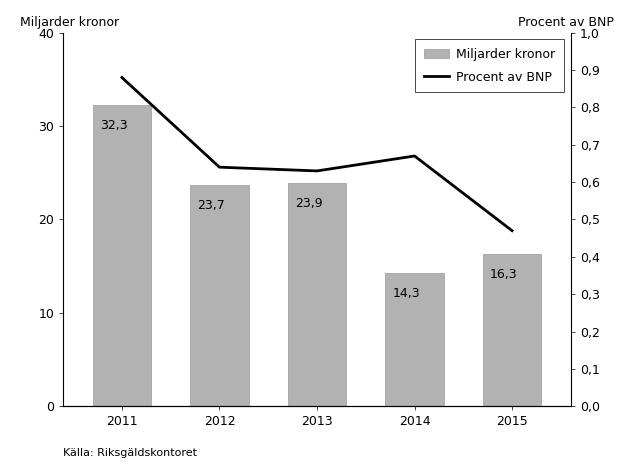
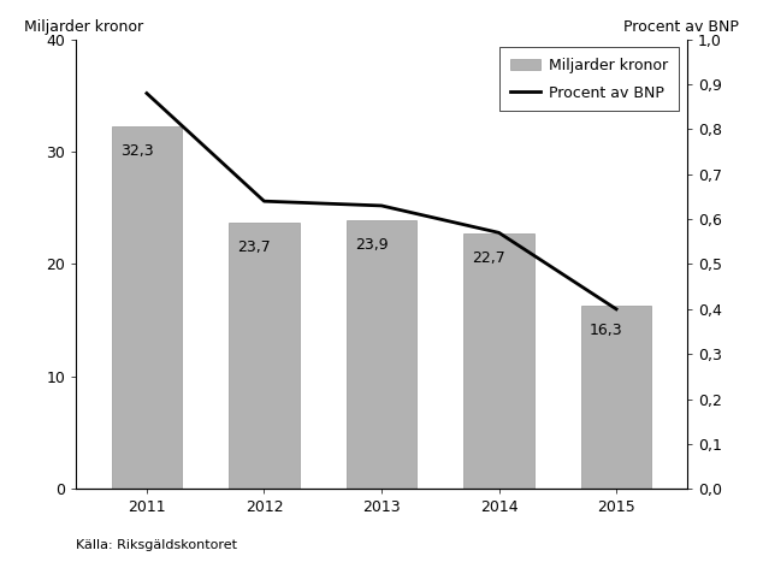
Miljarder kronor/2014: 14,3 -> 22,7
Procent av BNP/2014: 0,67 -> 0,57
Procent av BNP/2015: 0,47 -> 0,40
